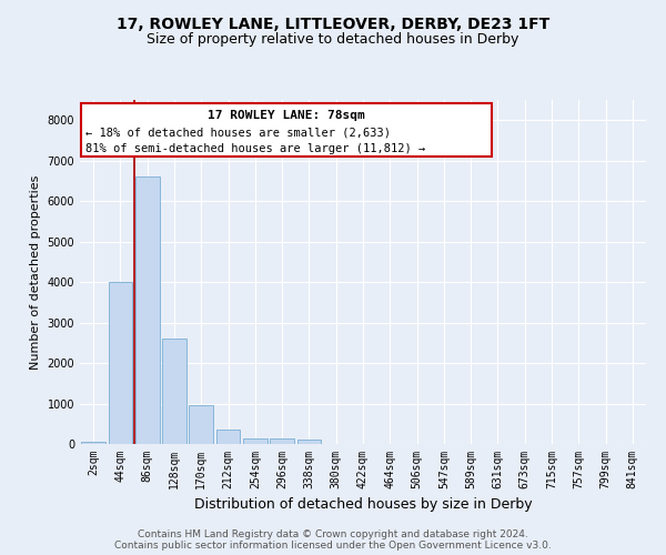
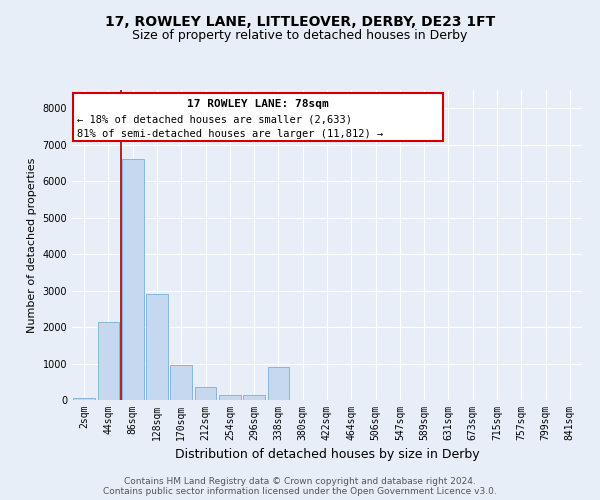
44sqm: 4000 -> 2150
128sqm: 2600 -> 2900
338sqm: 100 -> 900
